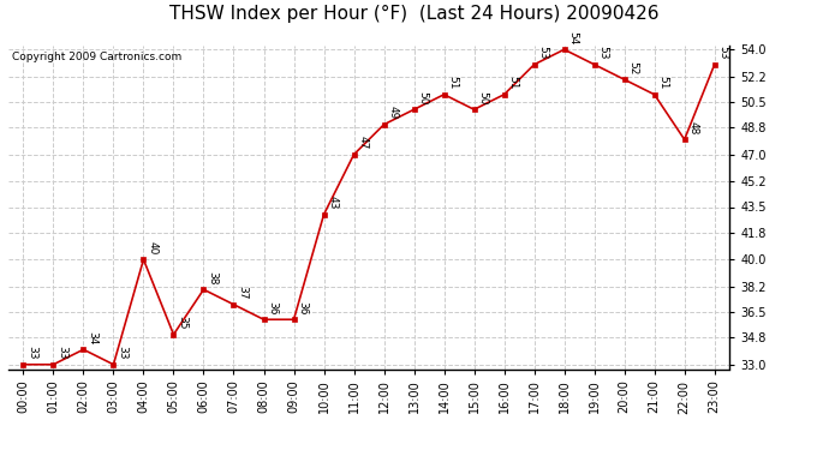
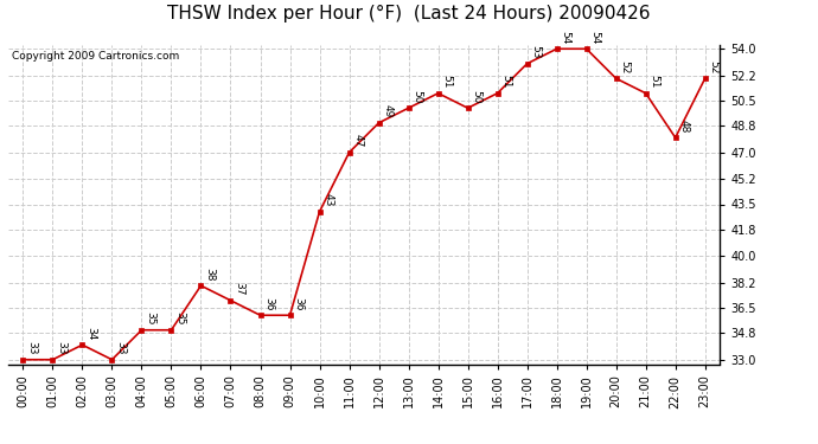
04:00: 40 -> 35
19:00: 53 -> 54
23:00: 53 -> 52
